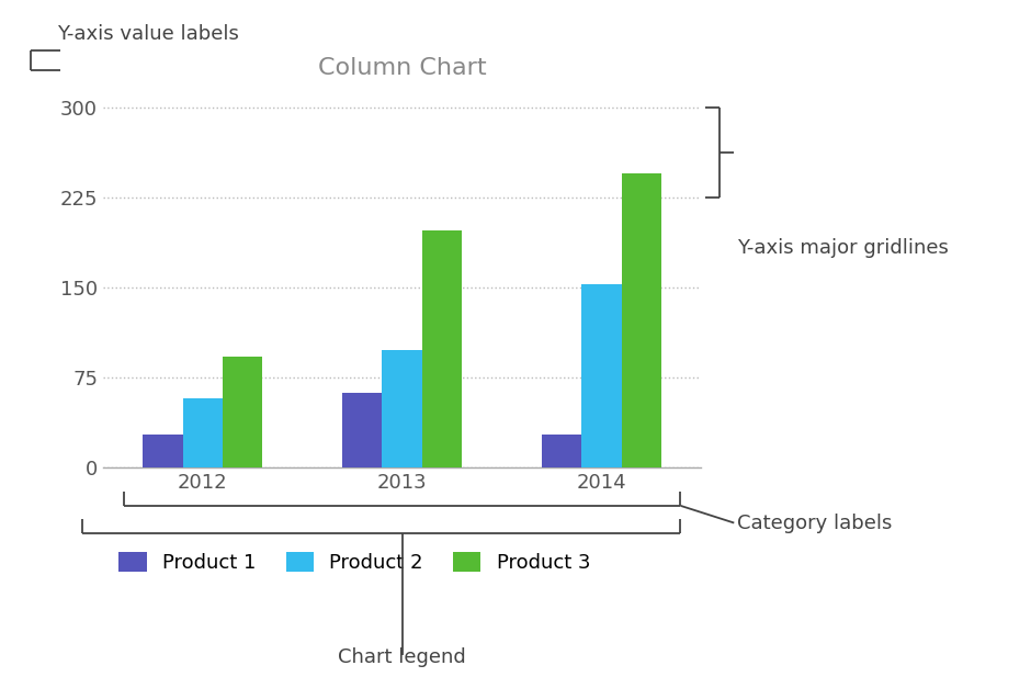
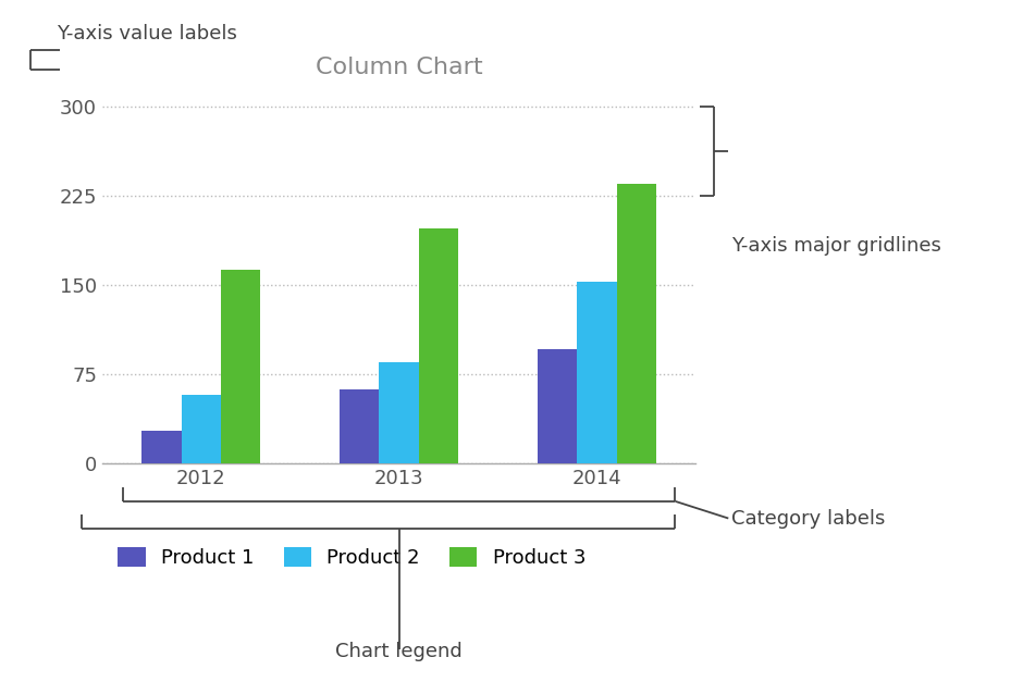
Product 3/2012: 93 -> 163
Product 2/2013: 98 -> 85
Product 1/2014: 28 -> 96
Product 3/2014: 245 -> 235
